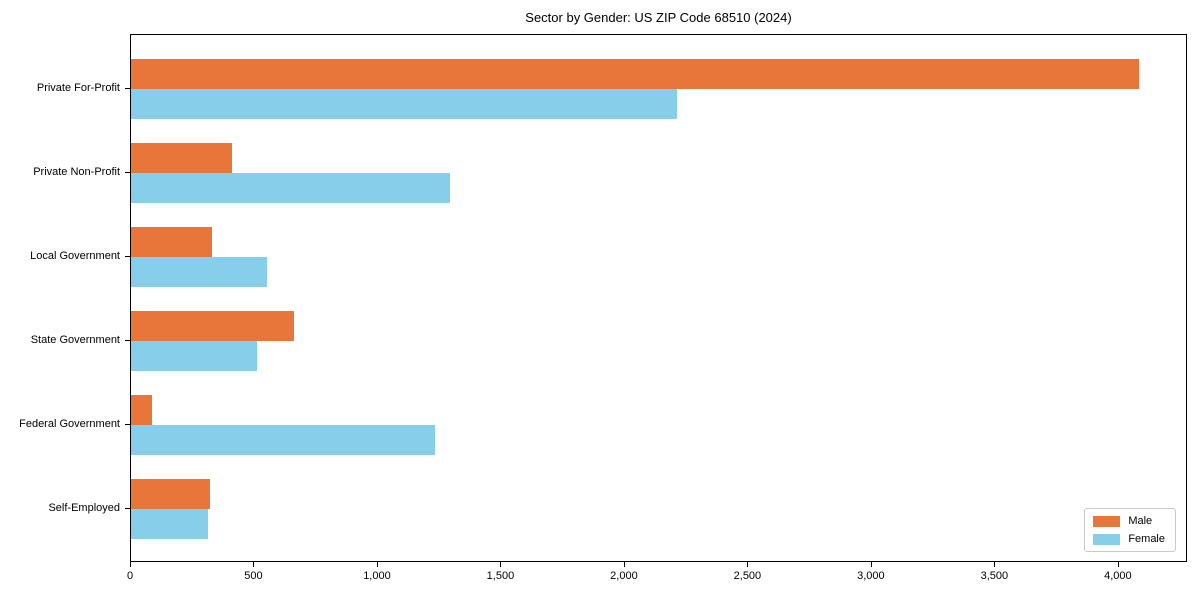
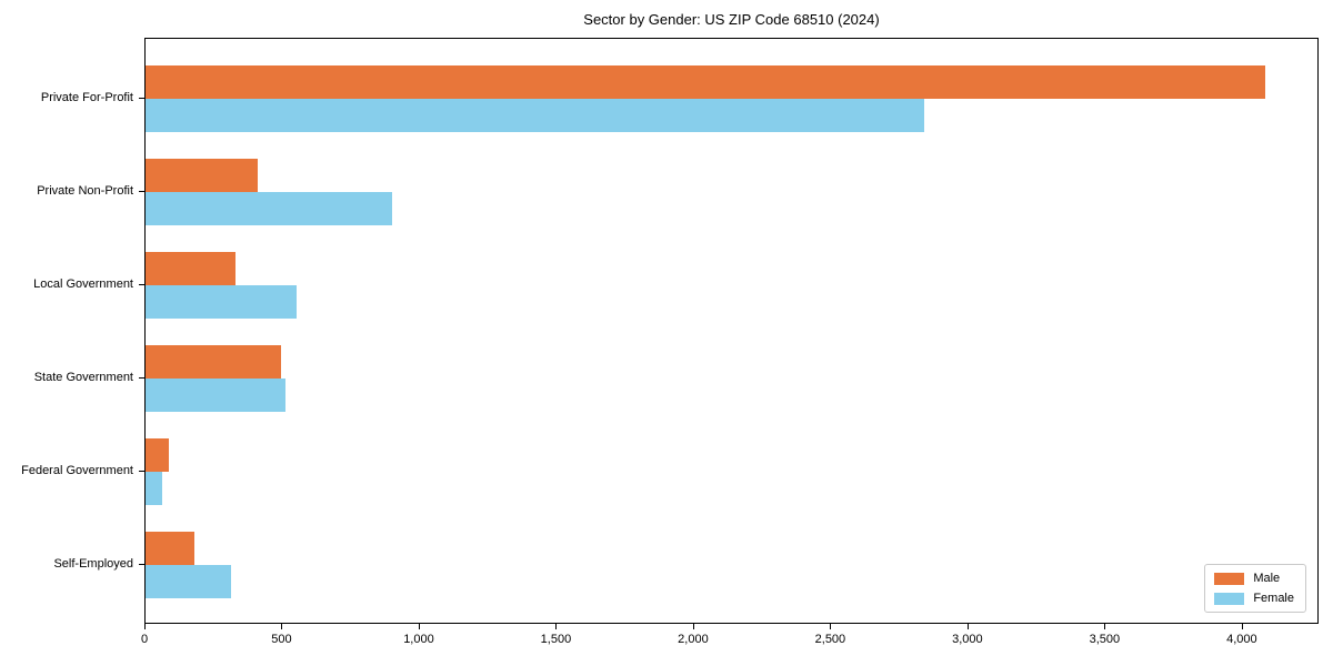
Female/Private For-Profit: 2210 -> 2840
Female/Private Non-Profit: 1290 -> 900
Male/State Government: 660 -> 500
Female/Federal Government: 1230 -> 60
Male/Self-Employed: 320 -> 180
